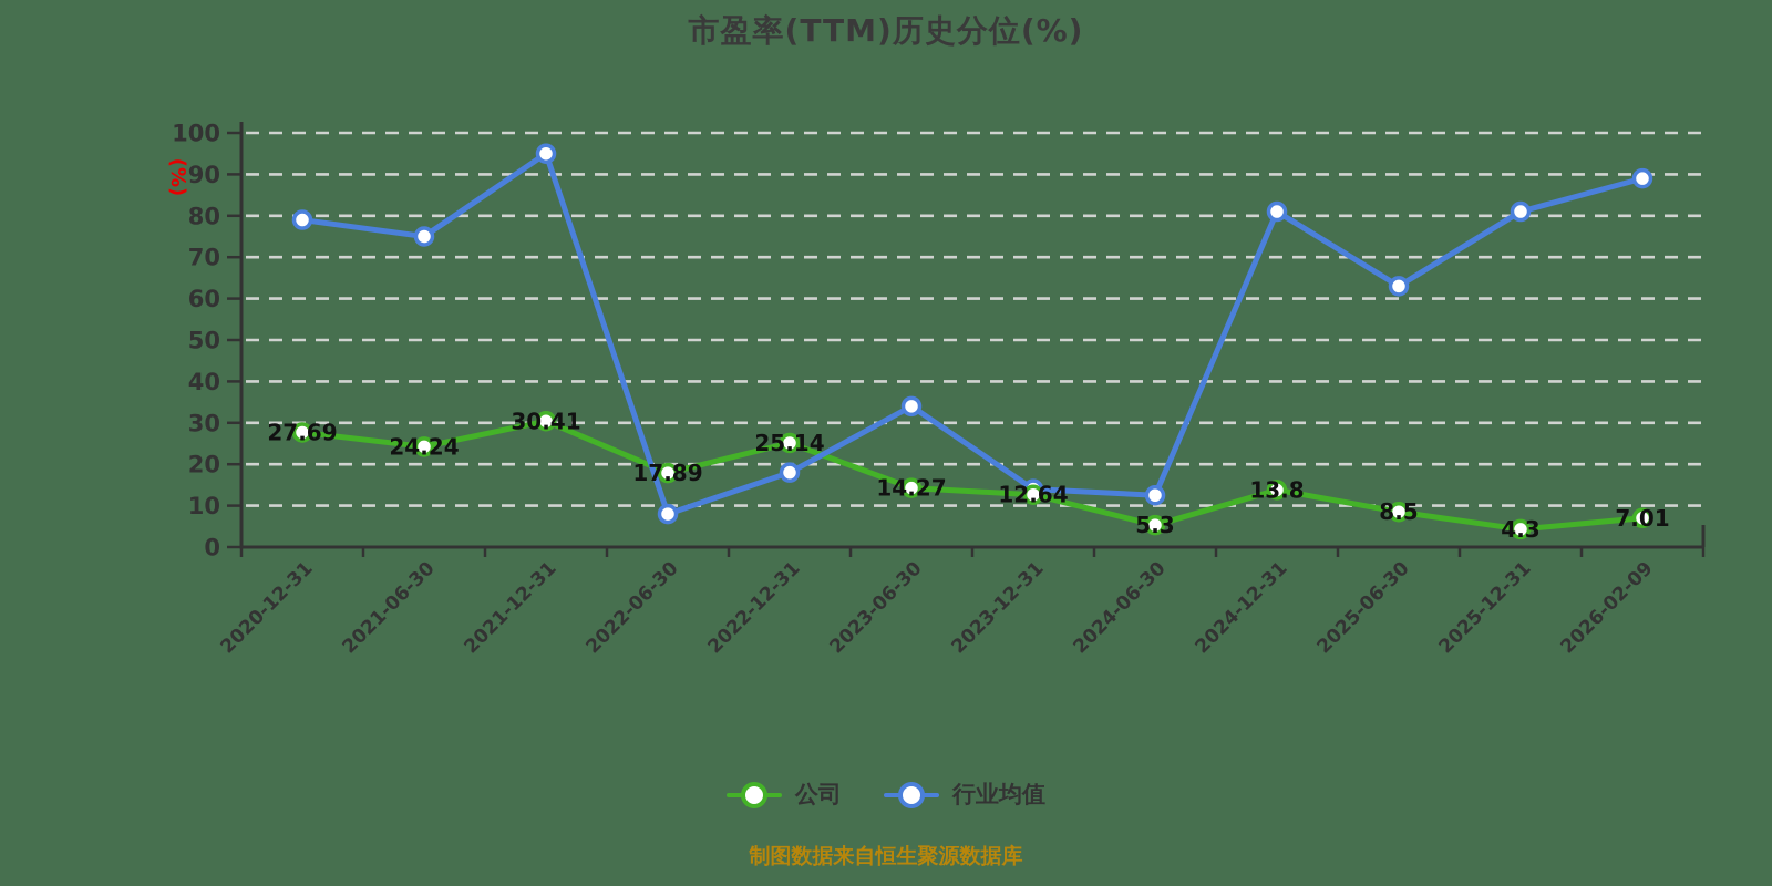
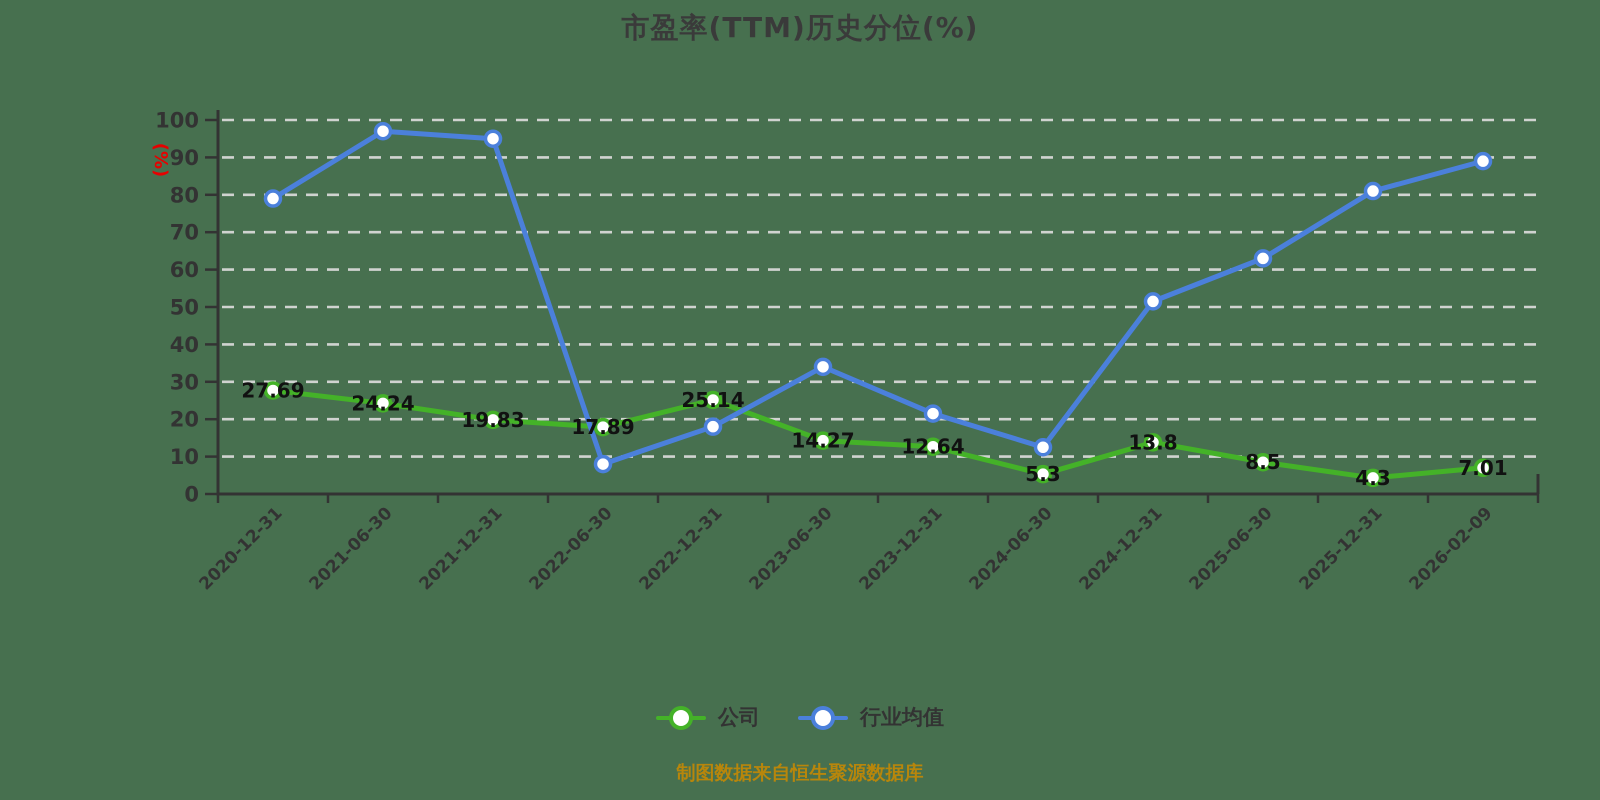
行业均值/2021-06-30: 75 -> 97
公司/2021-12-31: 30.41 -> 19.83
行业均值/2023-12-31: 14 -> 22
行业均值/2024-12-31: 81 -> 52
